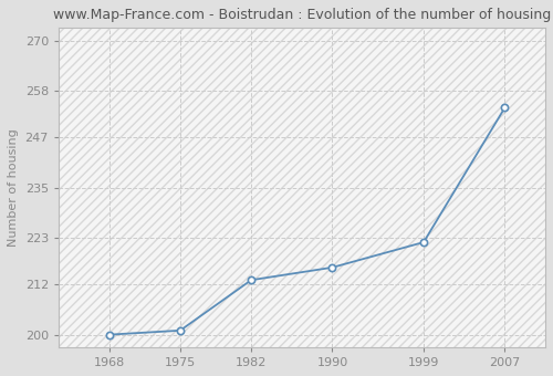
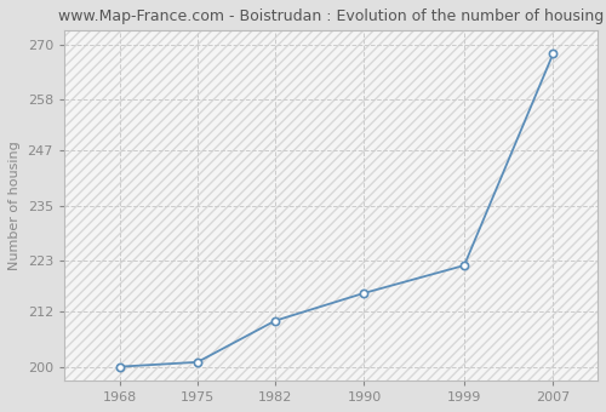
1982: 213 -> 210
2007: 254 -> 268
